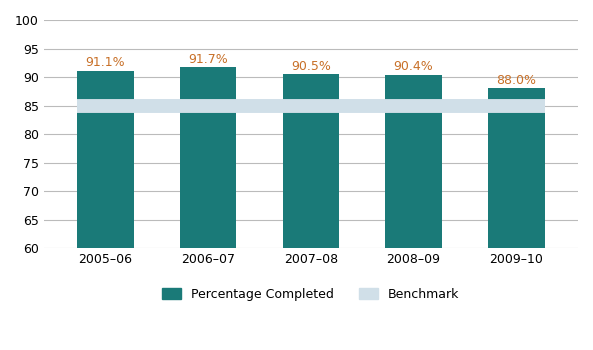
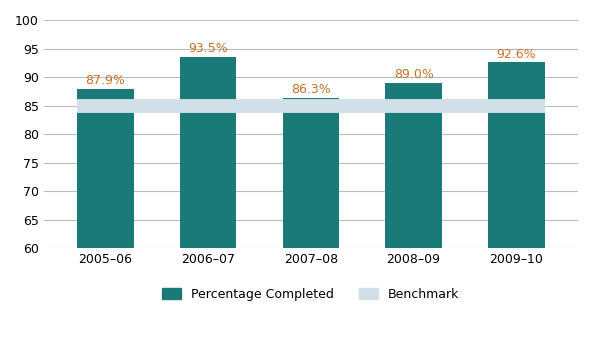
2005–06: 91.1% -> 87.9%
2006–07: 91.7% -> 93.5%
2007–08: 90.5% -> 86.3%
2008–09: 90.4% -> 89.0%
2009–10: 88.0% -> 92.6%
